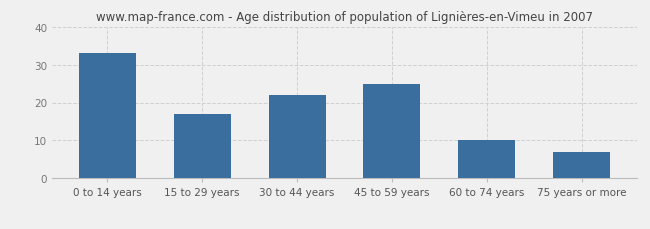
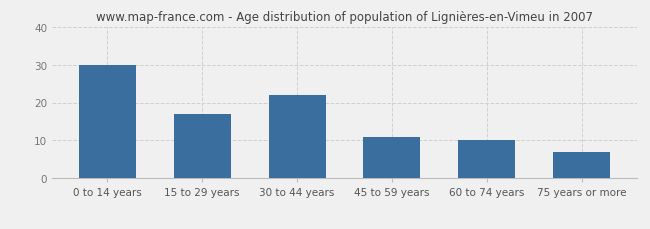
0 to 14 years: 33 -> 30
45 to 59 years: 25 -> 11
